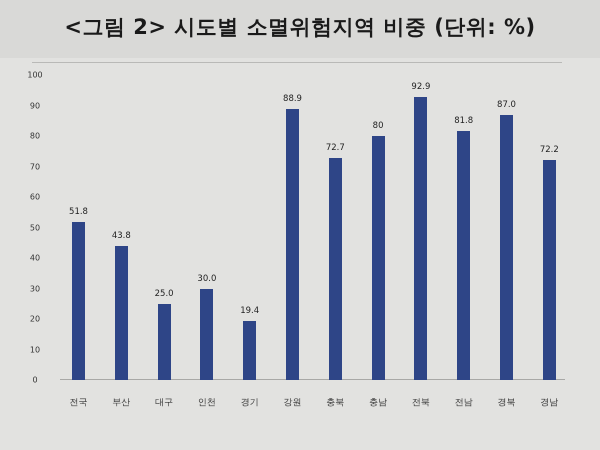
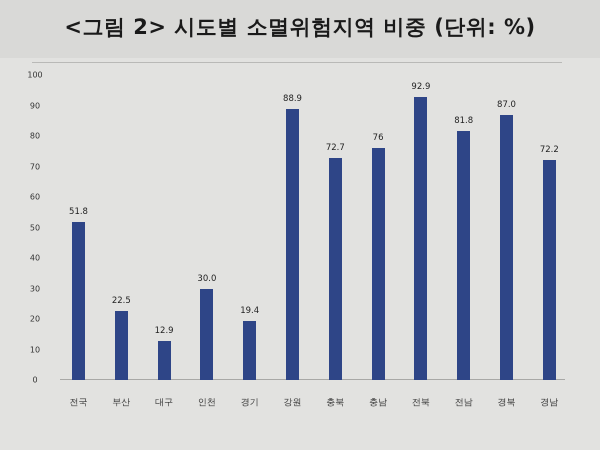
부산: 43.8 -> 22.5
대구: 25.0 -> 12.9
충남: 80 -> 76
